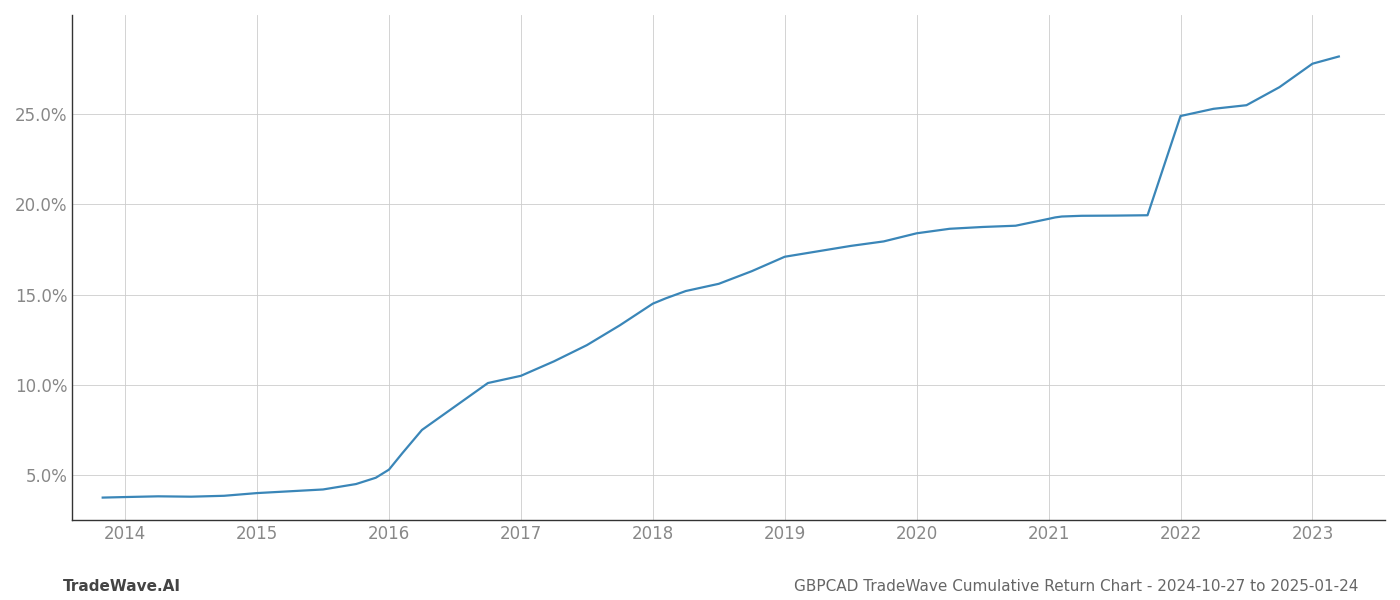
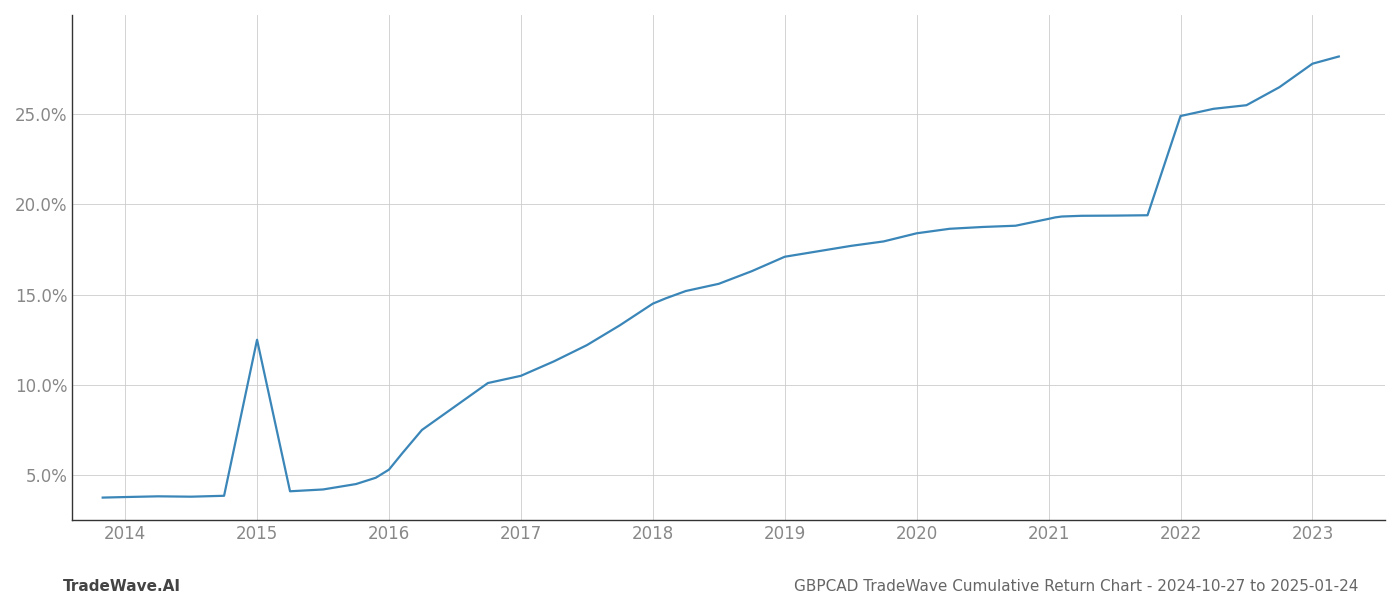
2015: 4.0% -> 12.5%
